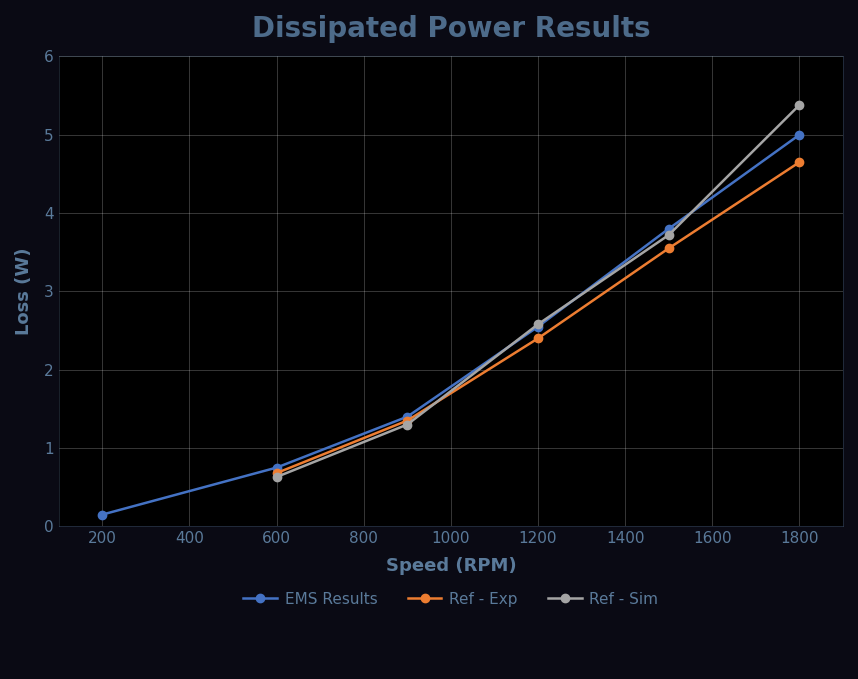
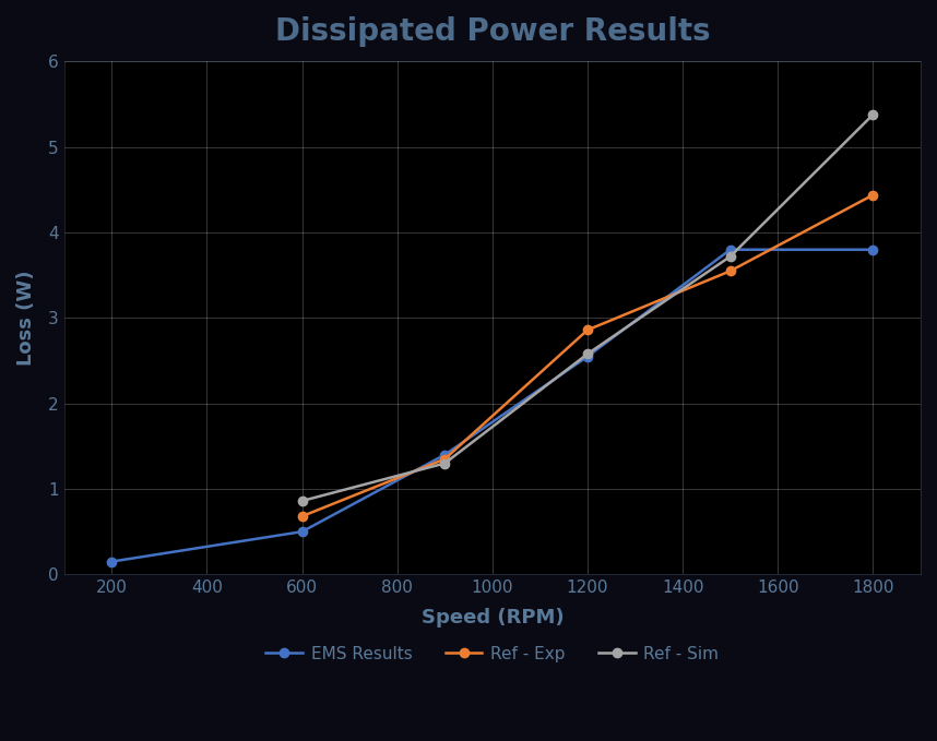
EMS Results/600: 0.75 -> 0.50
Ref - Sim/600: 0.63 -> 0.86
Ref - Exp/1200: 2.40 -> 2.86
EMS Results/1800: 5.00 -> 3.80
Ref - Exp/1800: 4.65 -> 4.44
